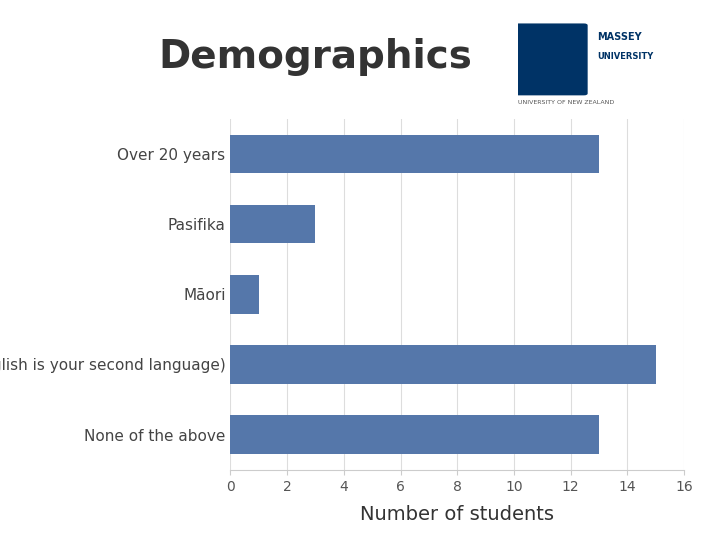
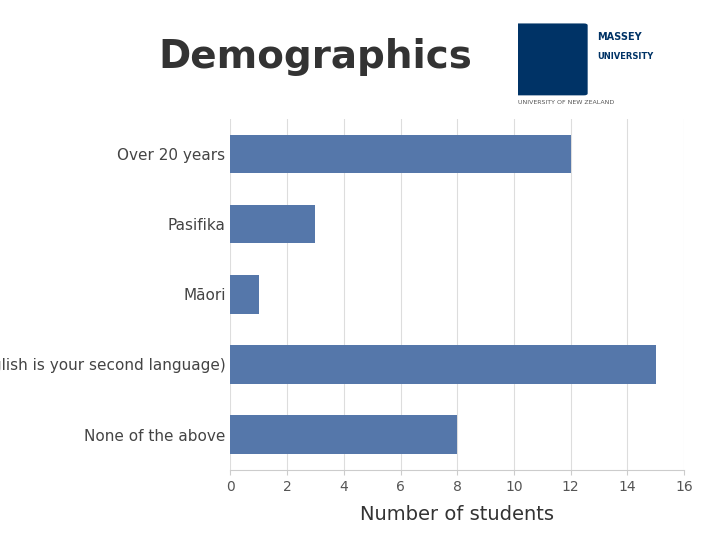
Over 20 years: 13 -> 12
None of the above: 13 -> 8
